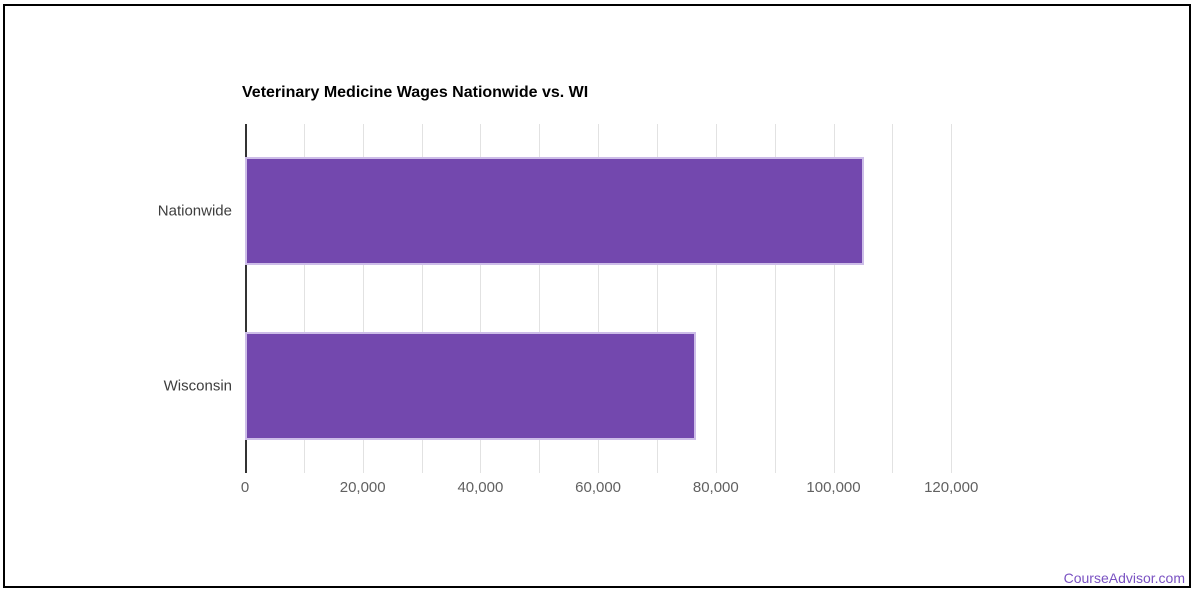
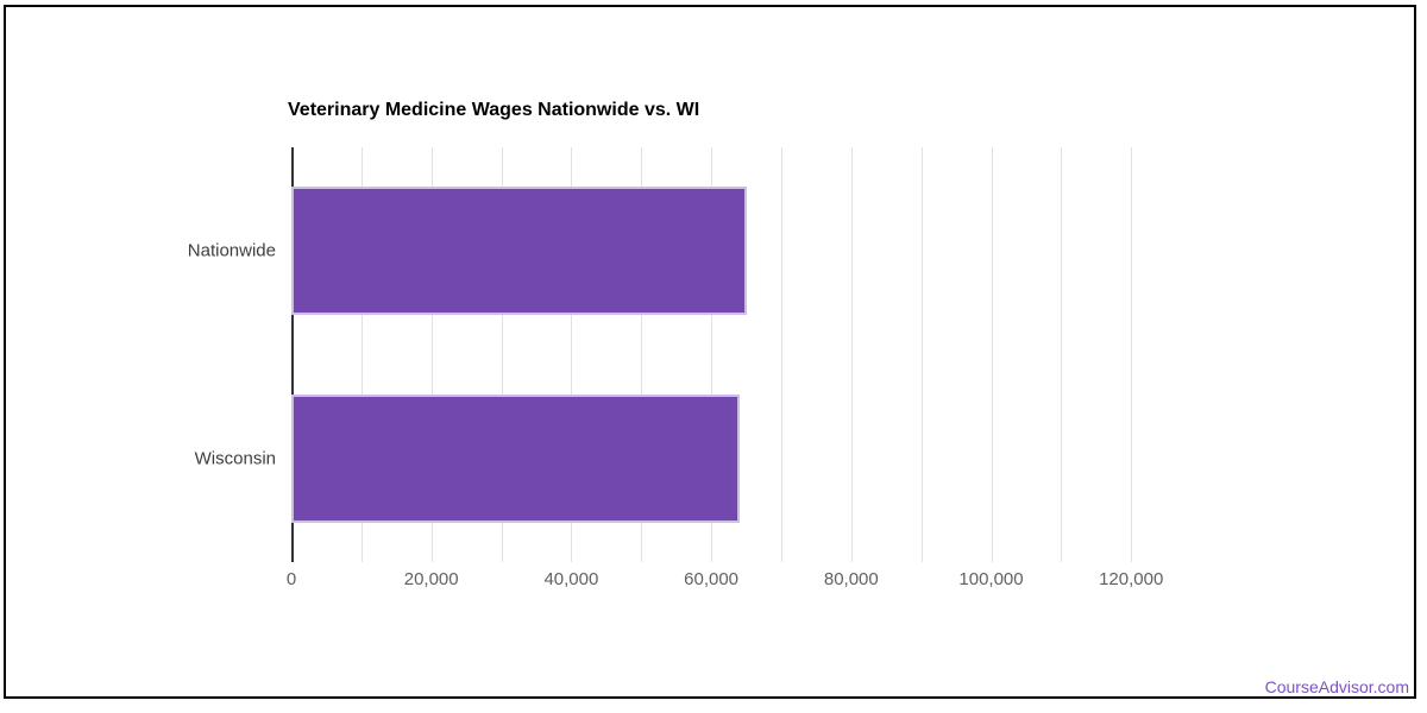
Nationwide: 105000 -> 65000
Wisconsin: 77000 -> 64000
